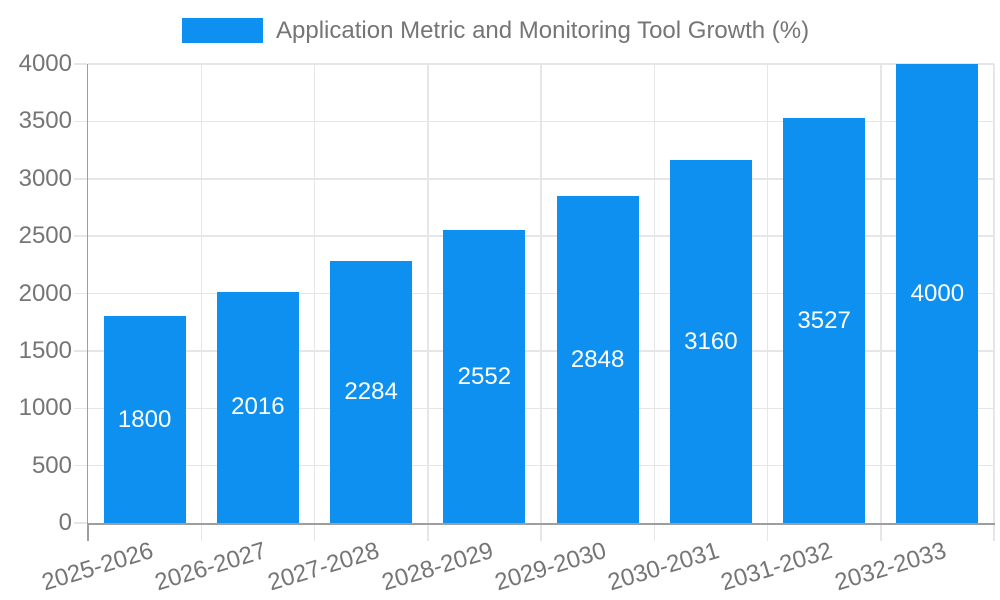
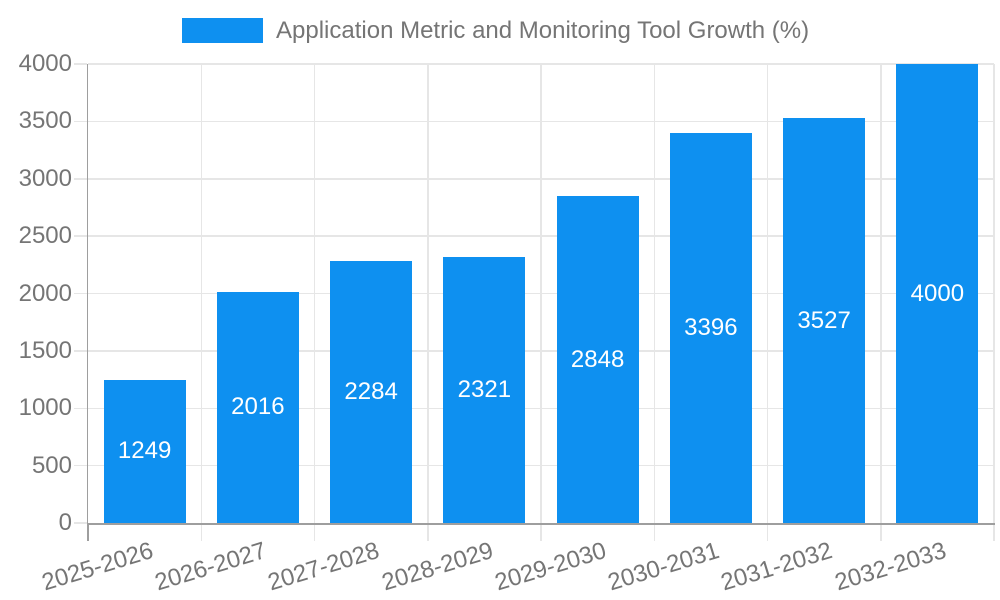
2025-2026: 1800 -> 1249
2028-2029: 2552 -> 2321
2030-2031: 3160 -> 3396
